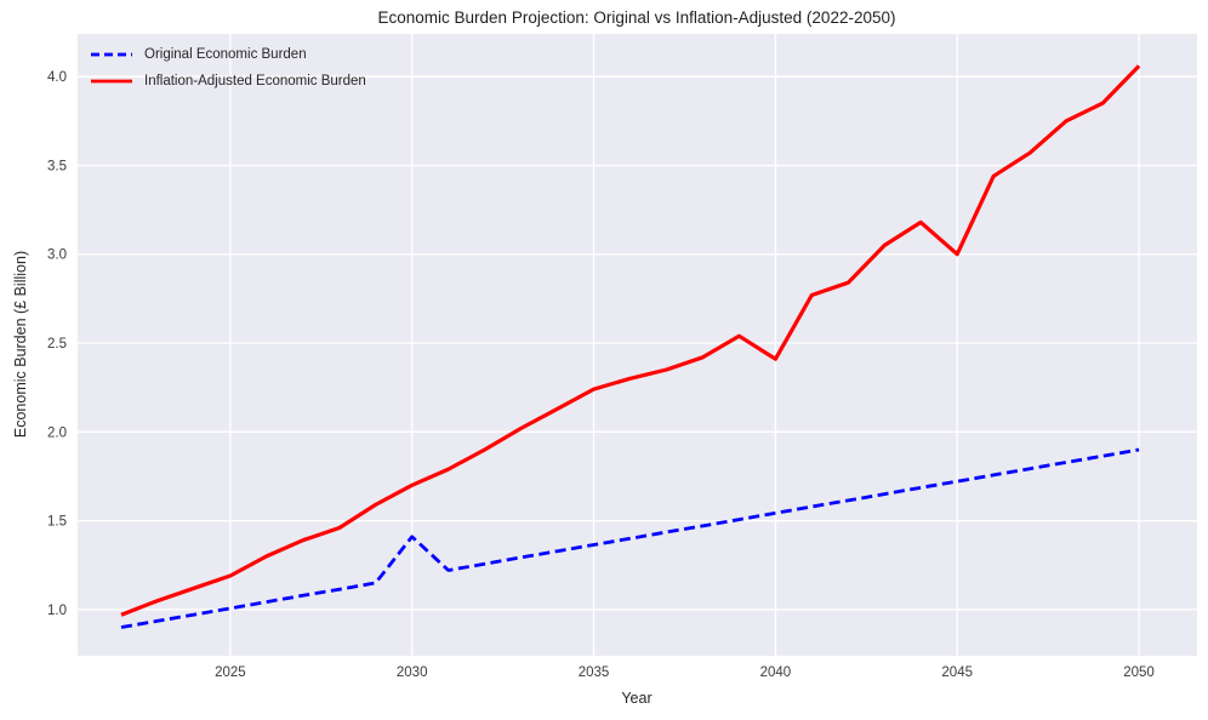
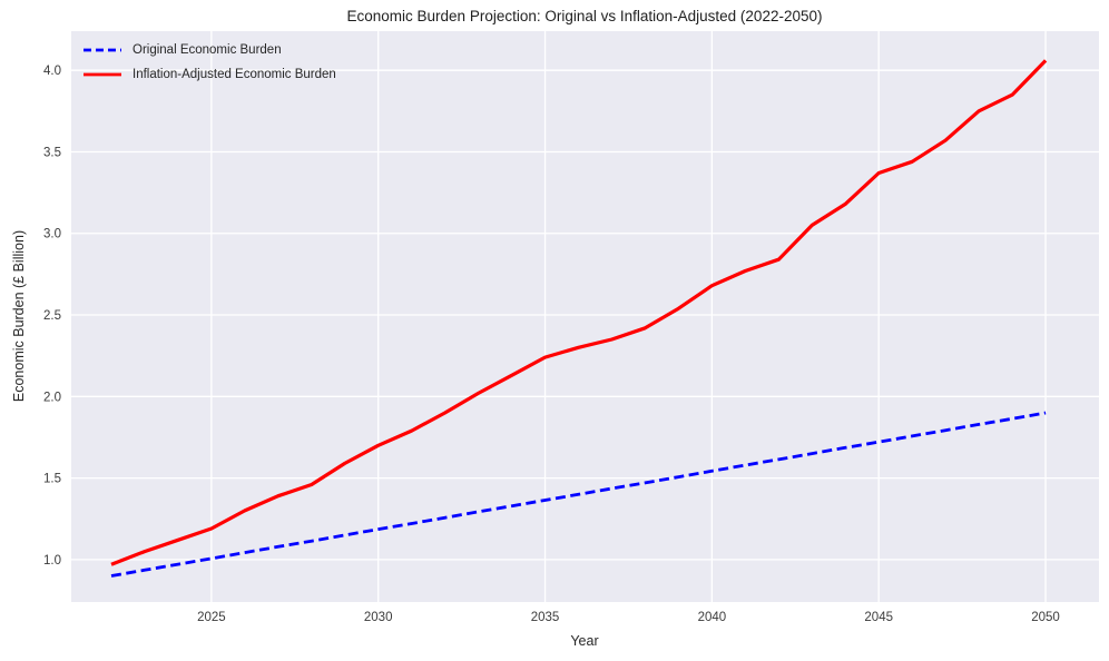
Original Economic Burden/2030: 1.41 -> 1.19
Inflation-Adjusted Economic Burden/2040: 2.41 -> 2.68
Inflation-Adjusted Economic Burden/2045: 3.00 -> 3.37
